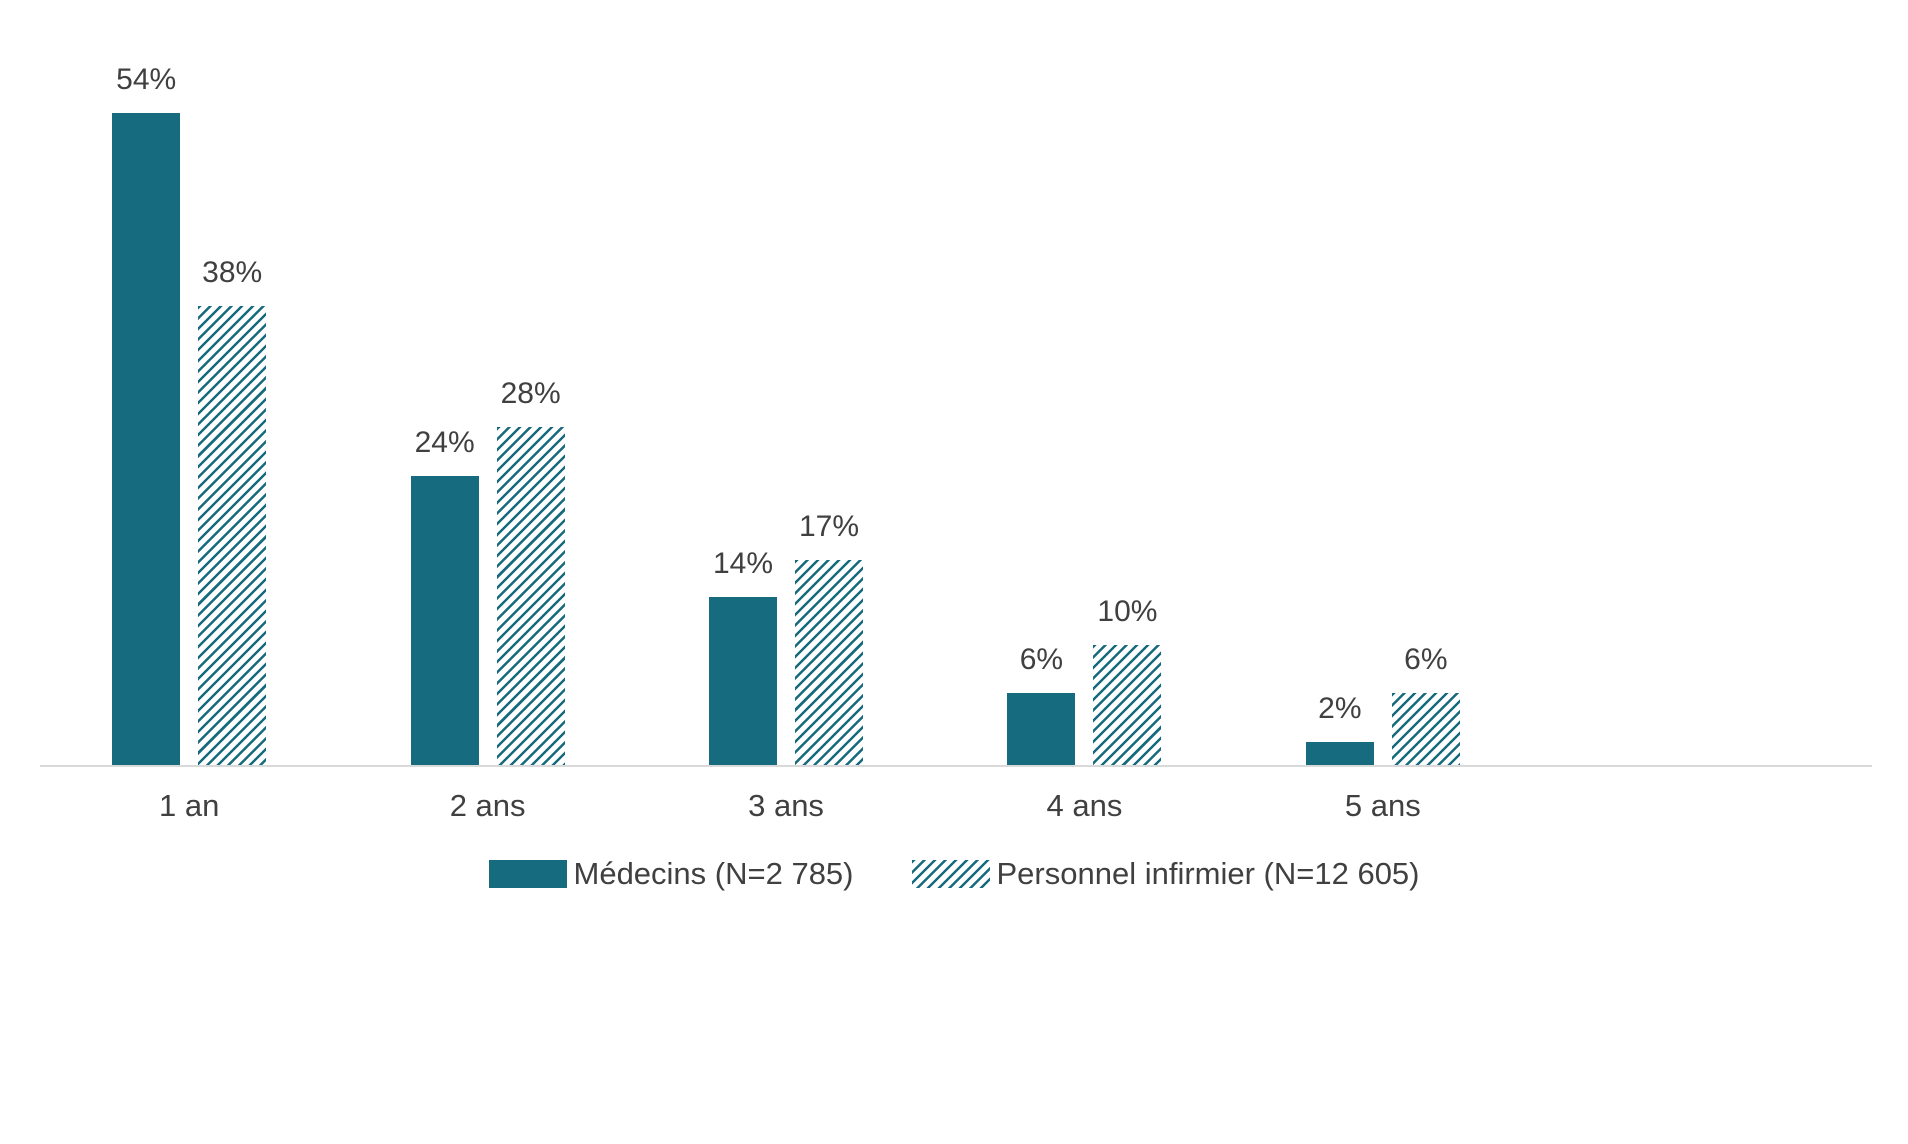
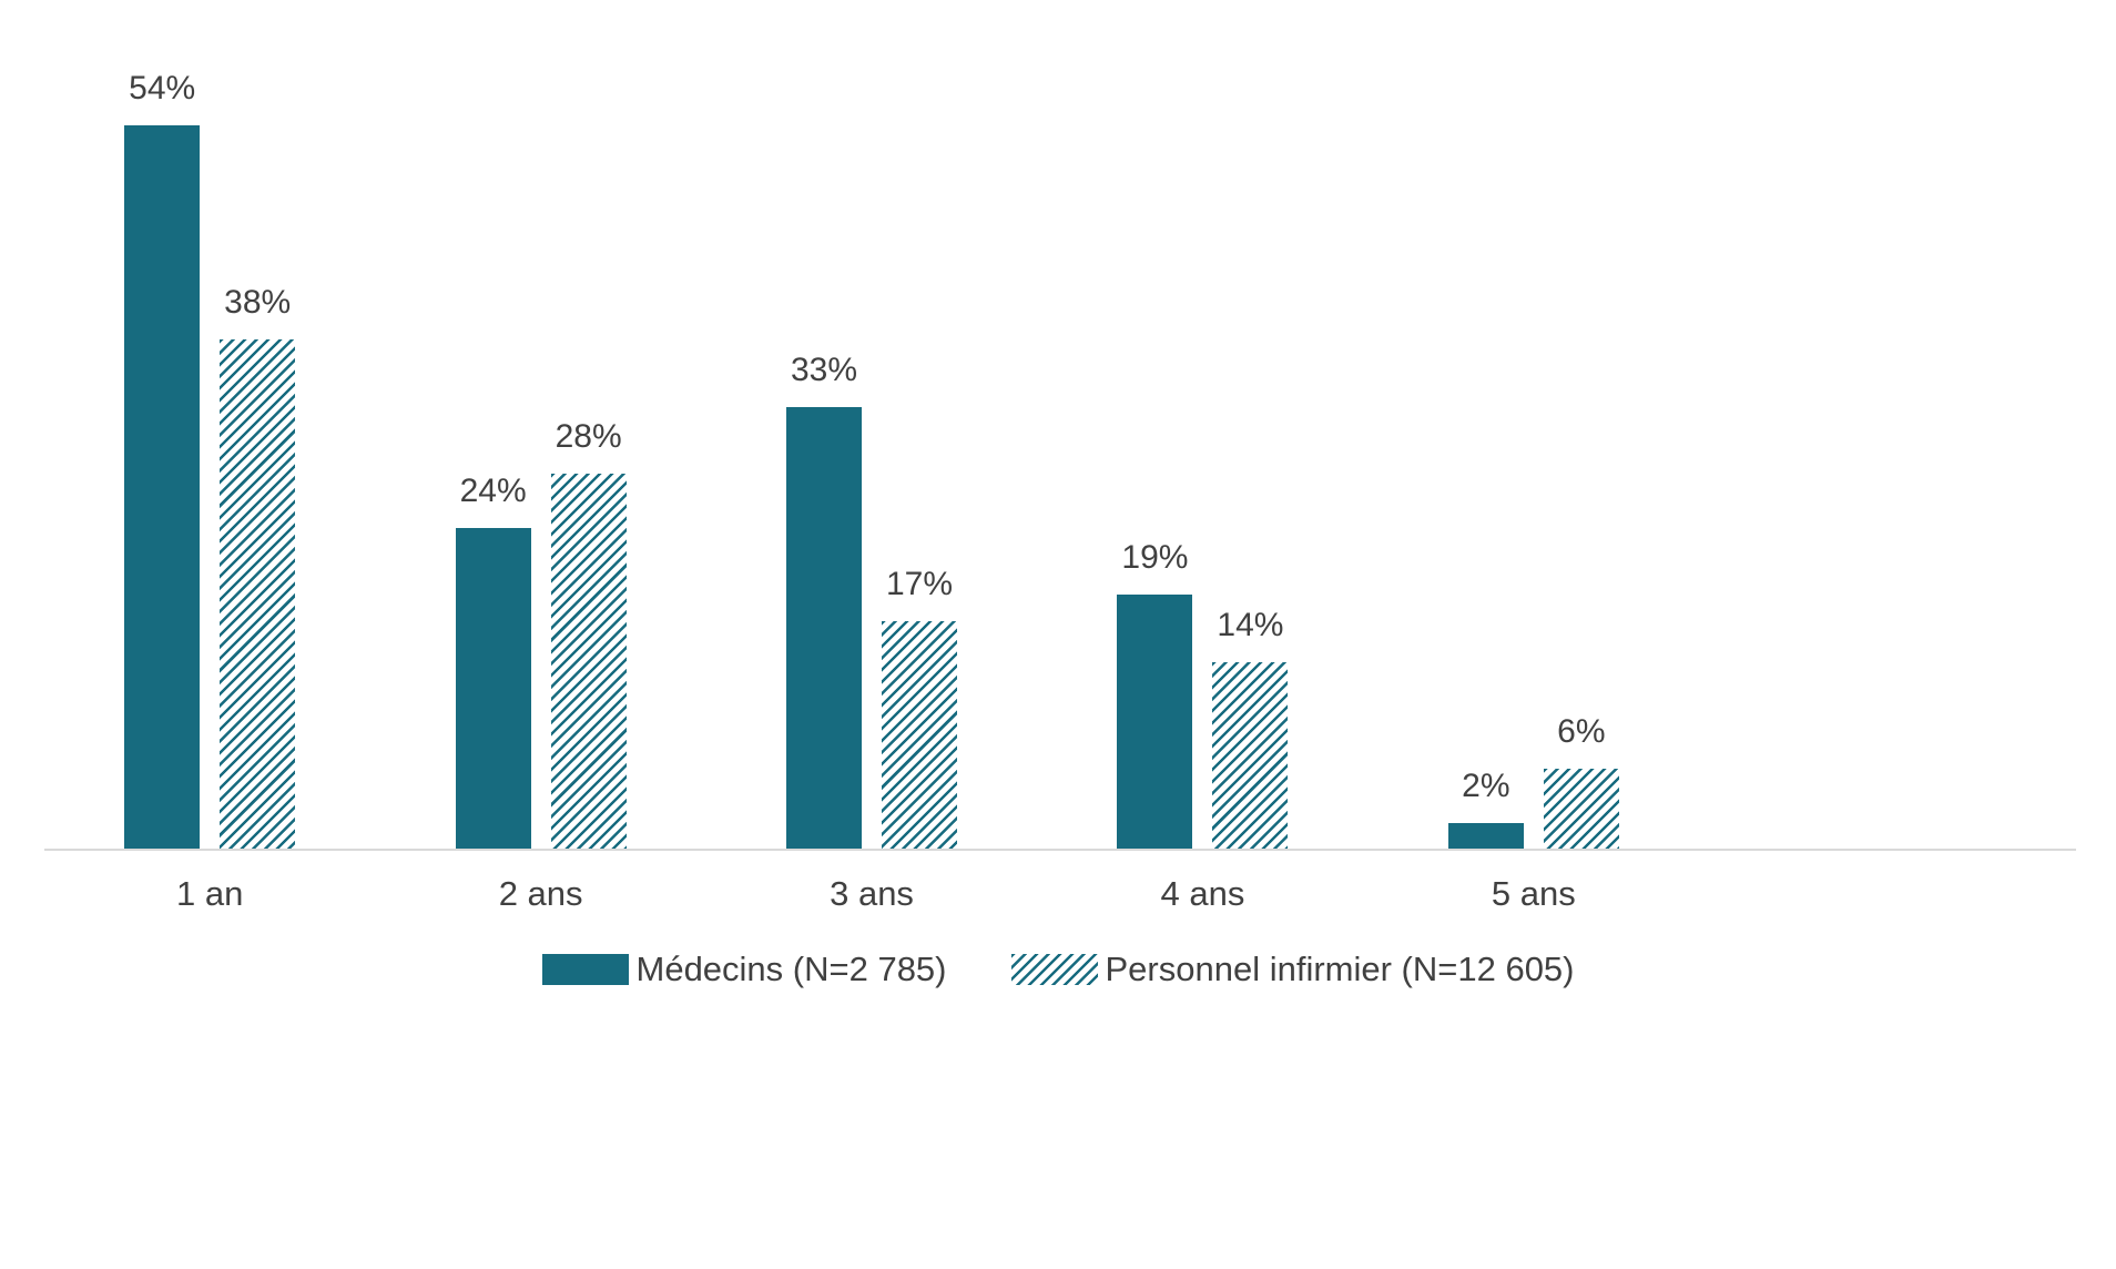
Médecins (N=2 785)/3 ans: 14% -> 33%
Médecins (N=2 785)/4 ans: 6% -> 19%
Personnel infirmier (N=12 605)/4 ans: 10% -> 14%
